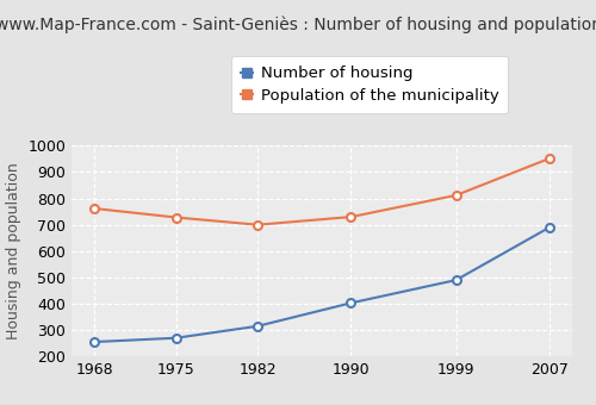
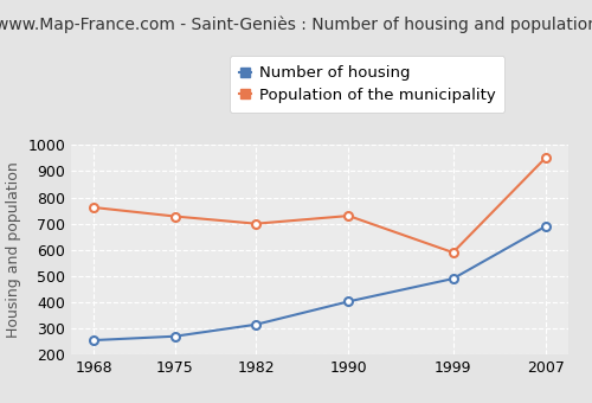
Population of the municipality/1999: 812 -> 590
